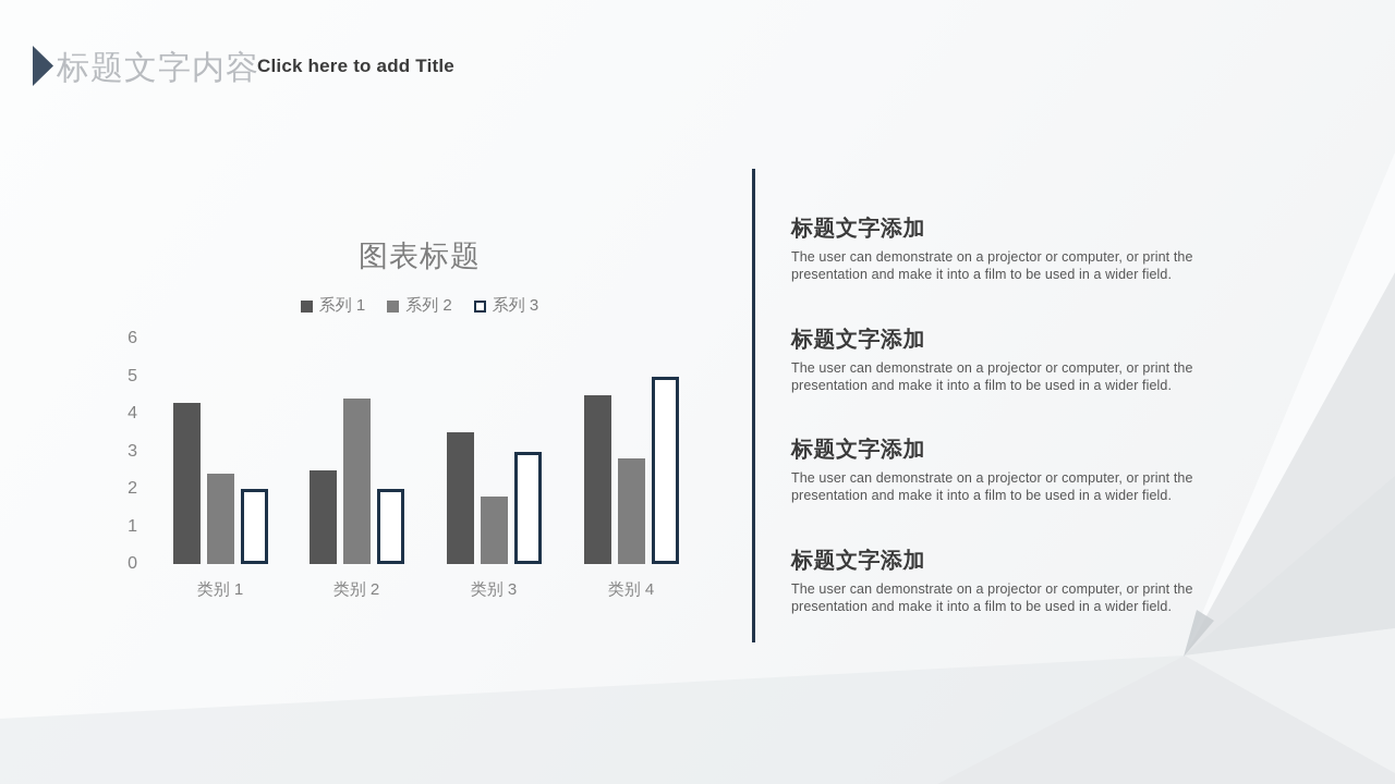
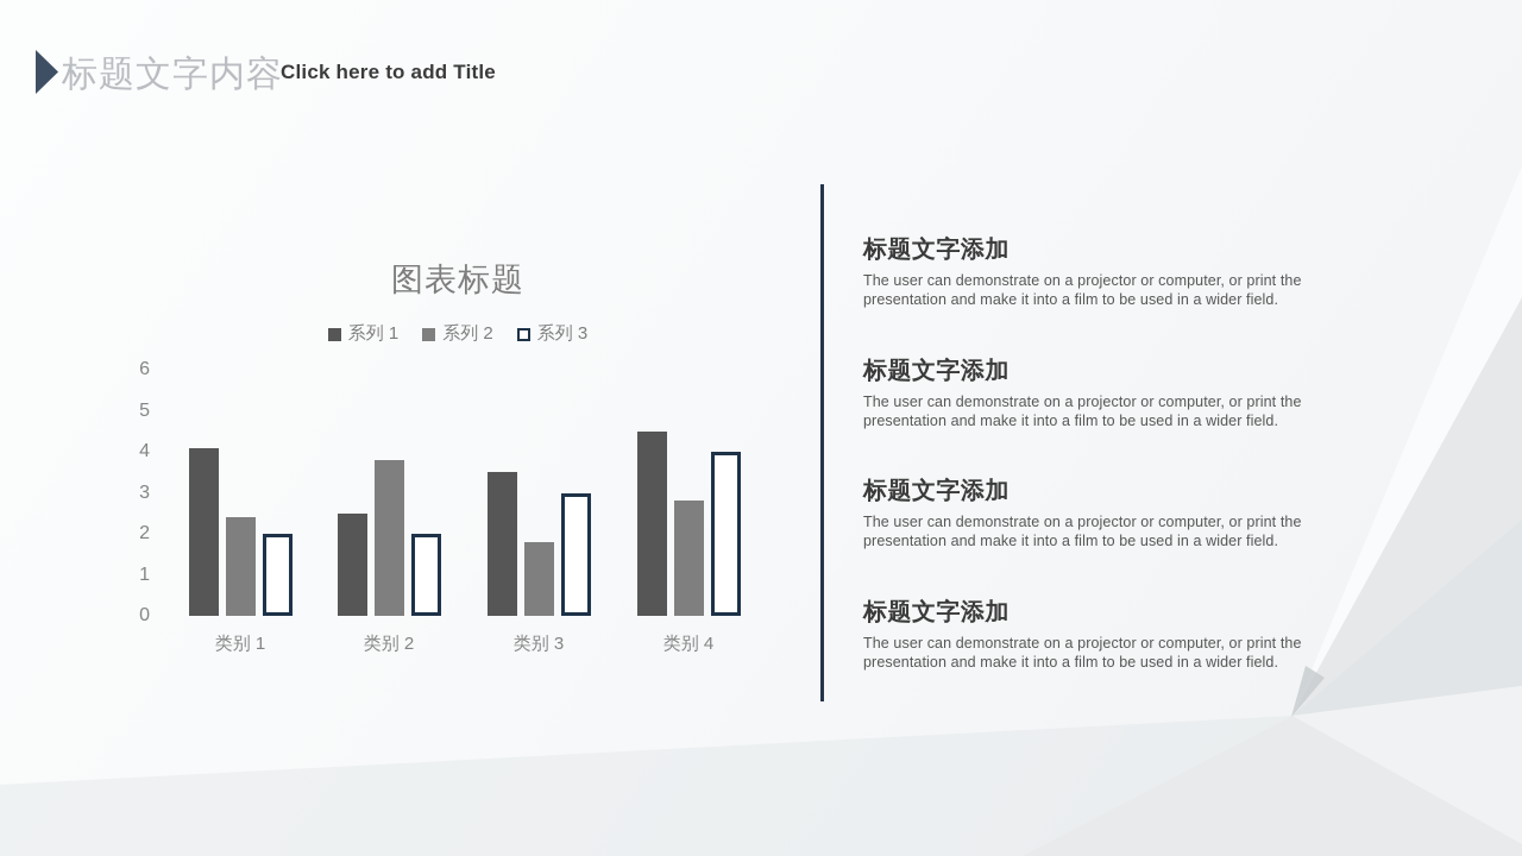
系列 1/类别 1: 4.3 -> 4.1
系列 2/类别 2: 4.4 -> 3.8
系列 3/类别 4: 5 -> 4
